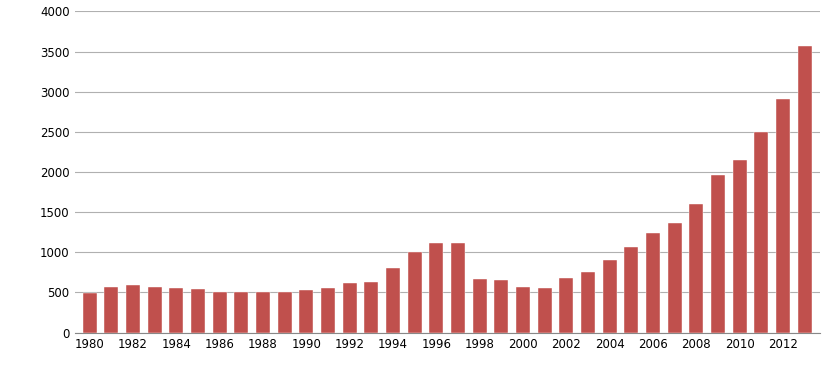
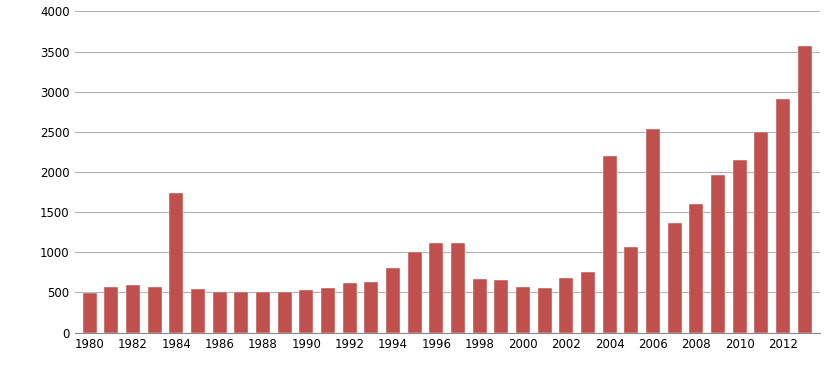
1984: 560 -> 1740
2004: 900 -> 2200
2006: 1240 -> 2540
